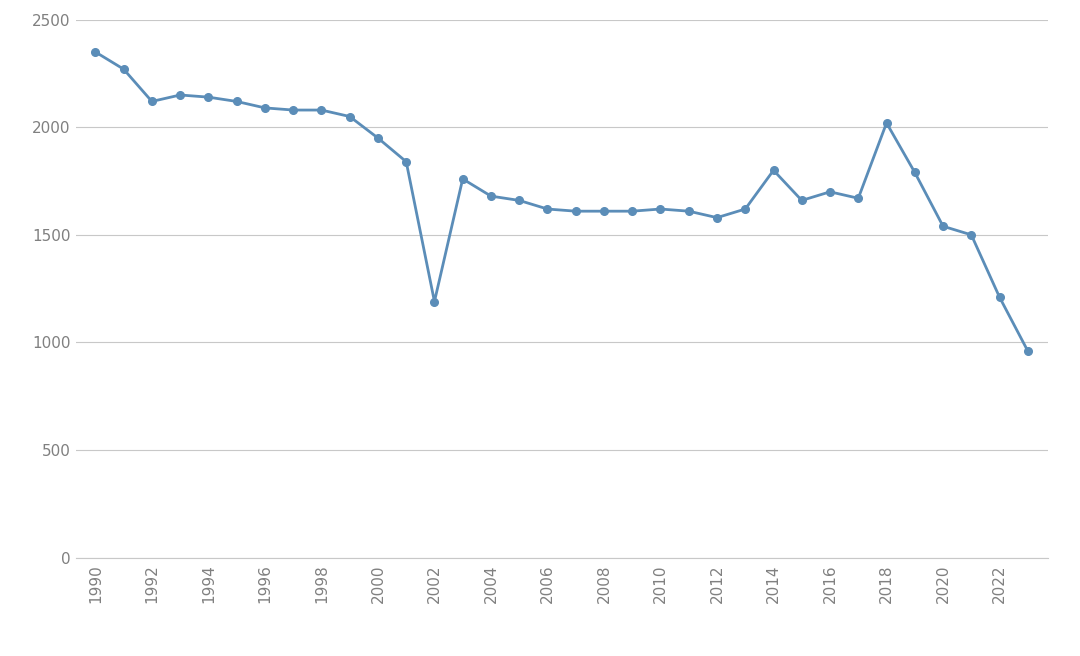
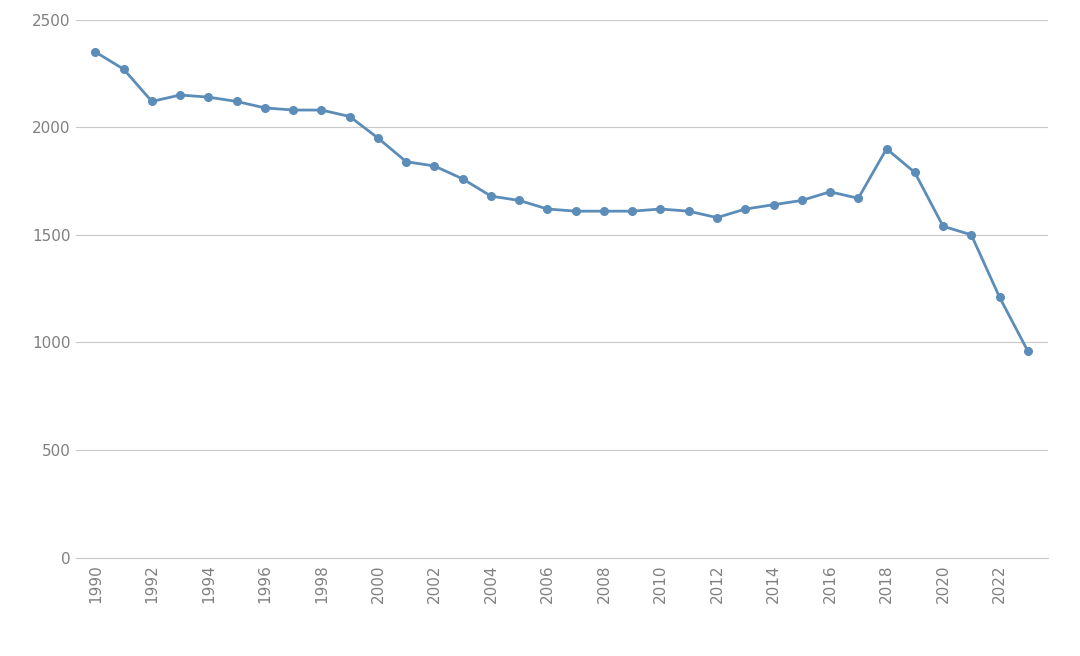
2002: 1190 -> 1820
2014: 1800 -> 1640
2018: 2020 -> 1900
